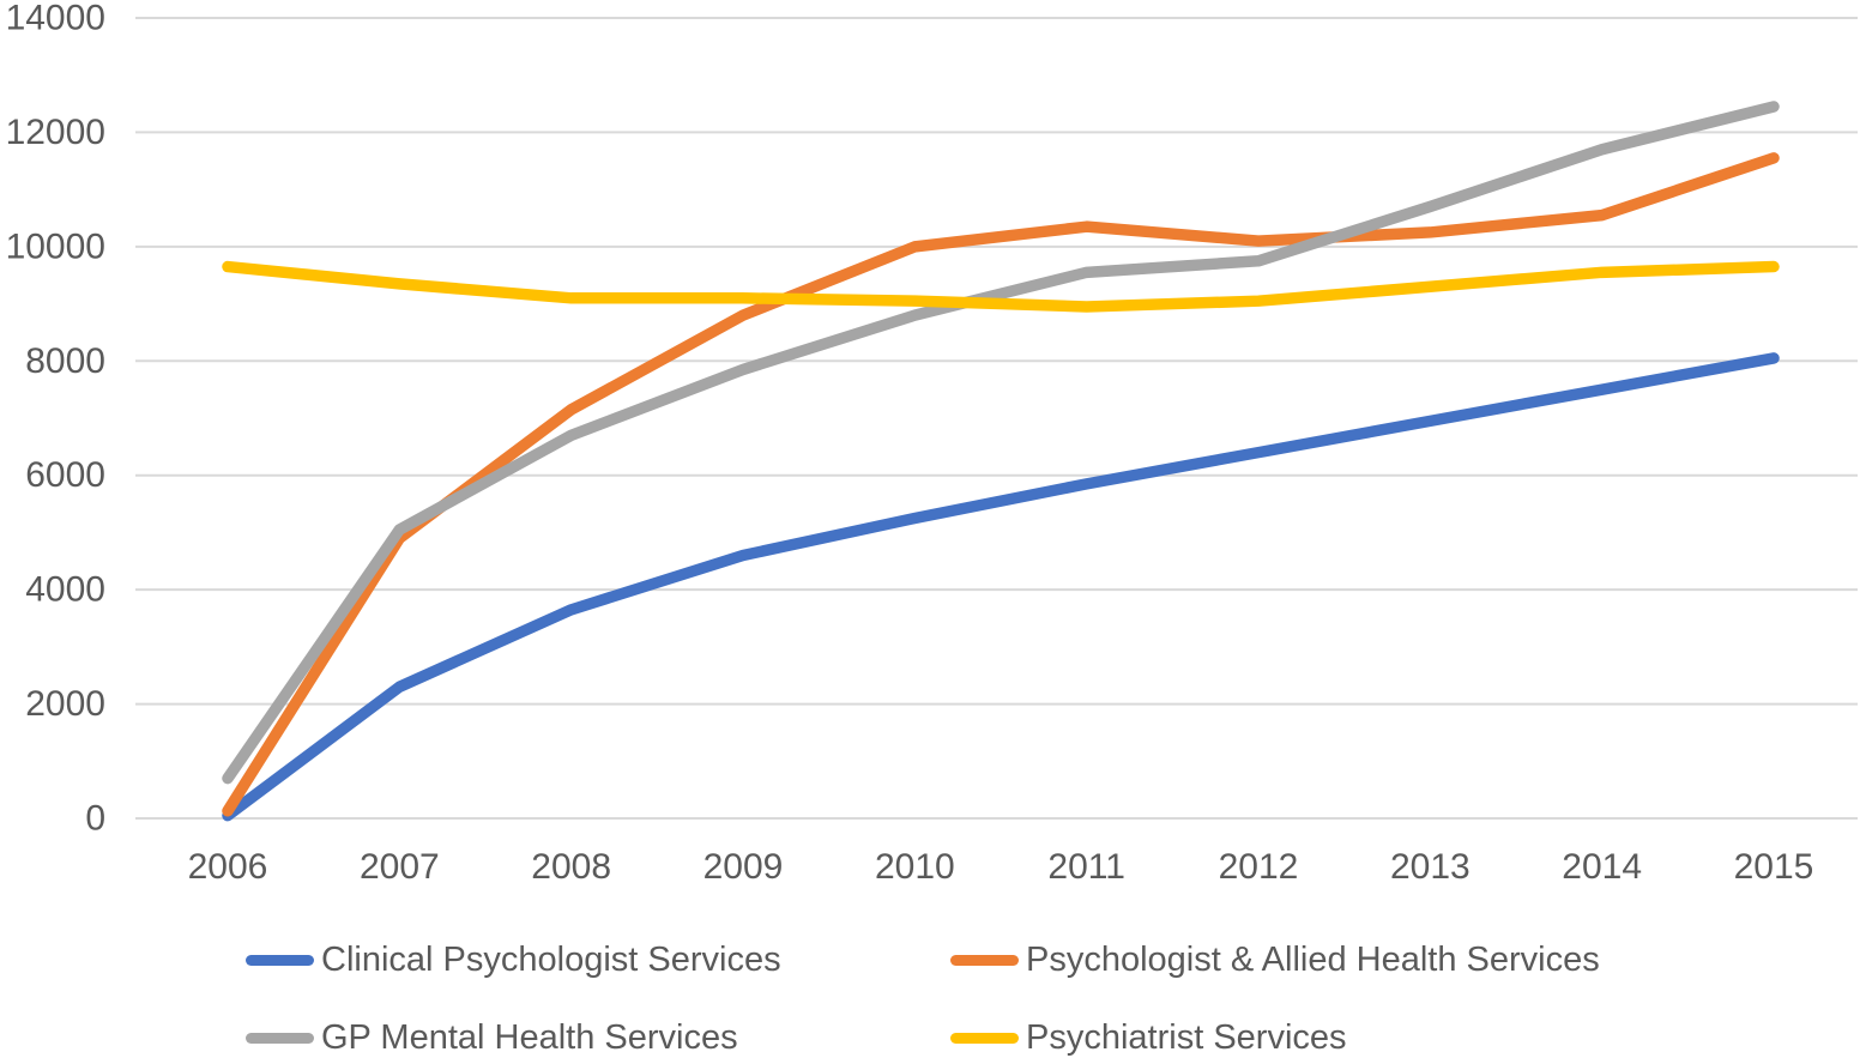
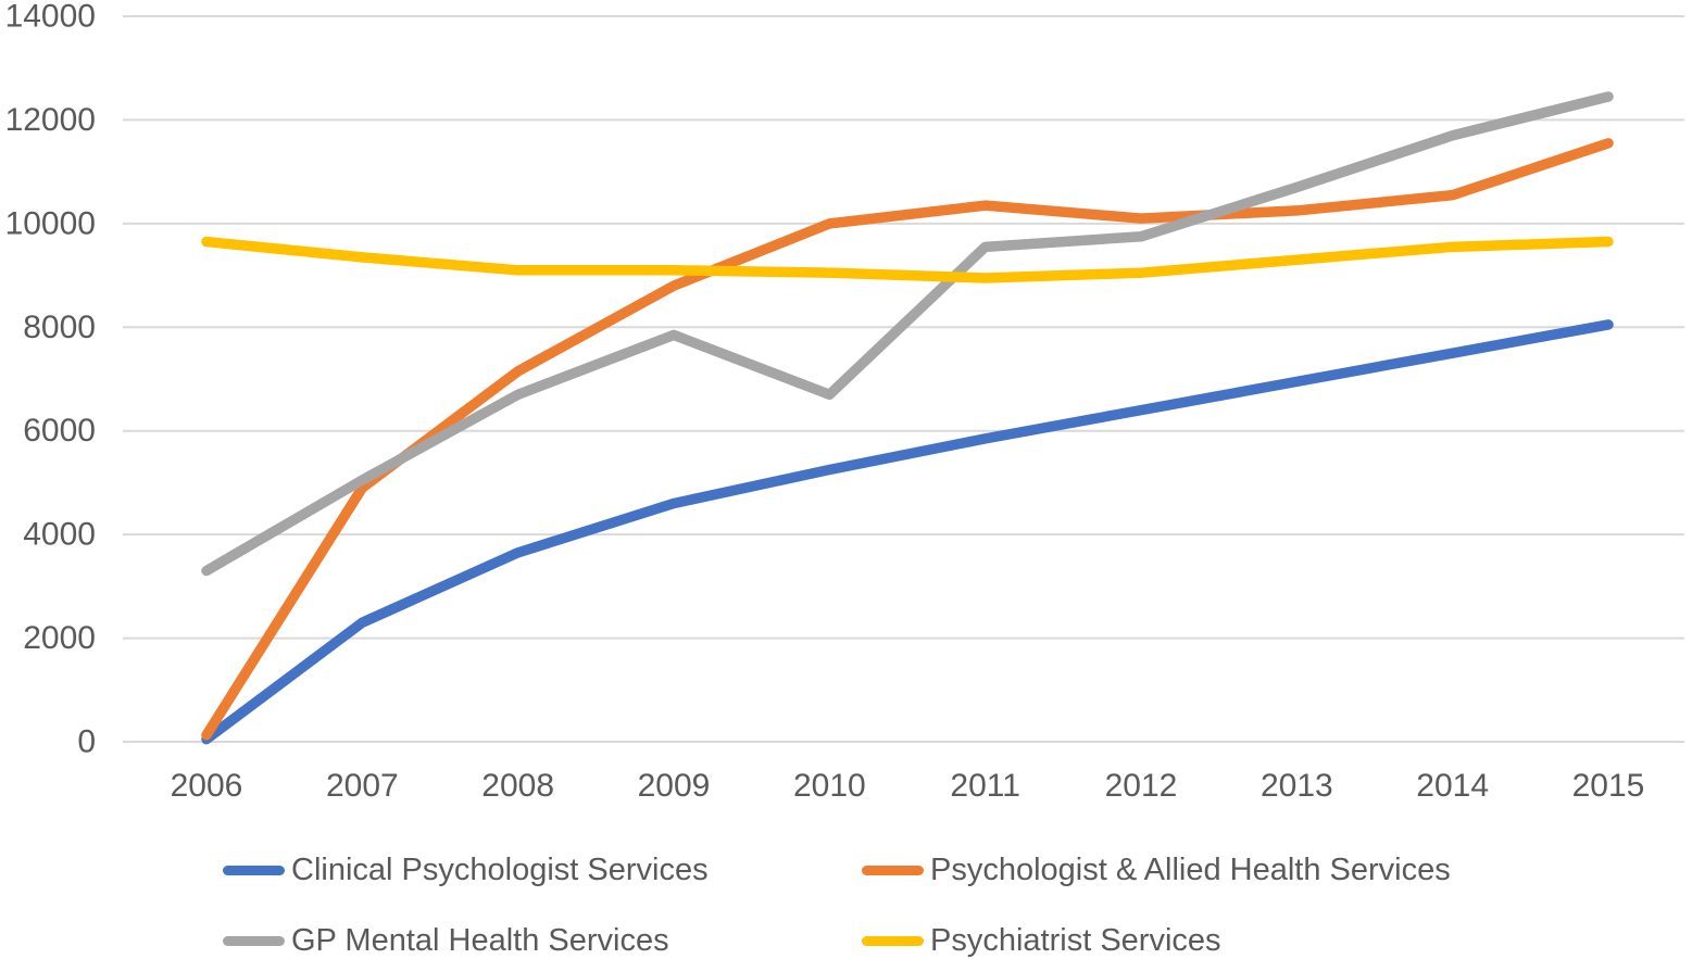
GP Mental Health Services/2006: 700 -> 3300
GP Mental Health Services/2010: 8800 -> 6700
